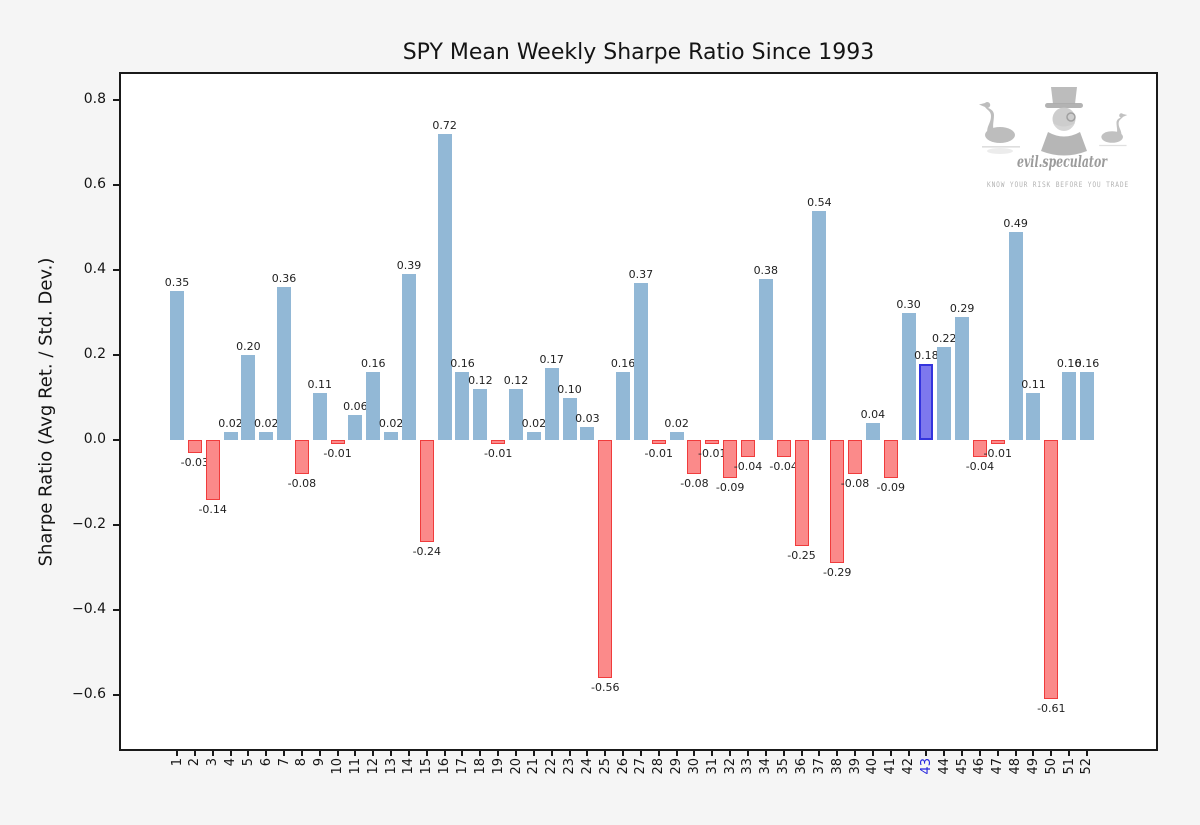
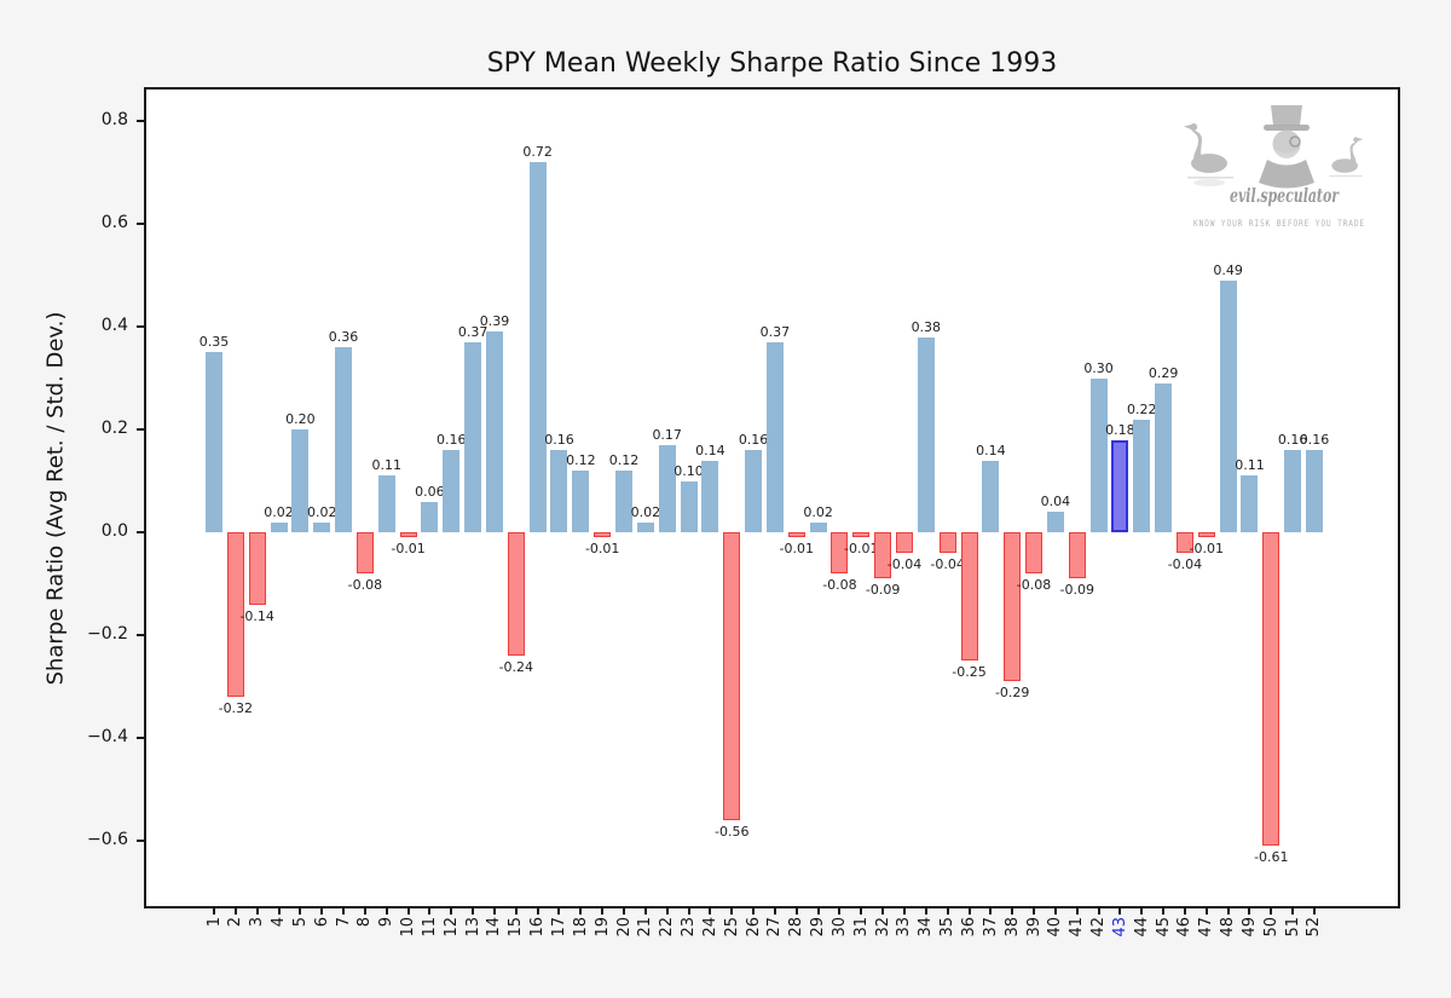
2: -0.03 -> -0.32
13: 0.02 -> 0.37
24: 0.03 -> 0.14
37: 0.54 -> 0.14
